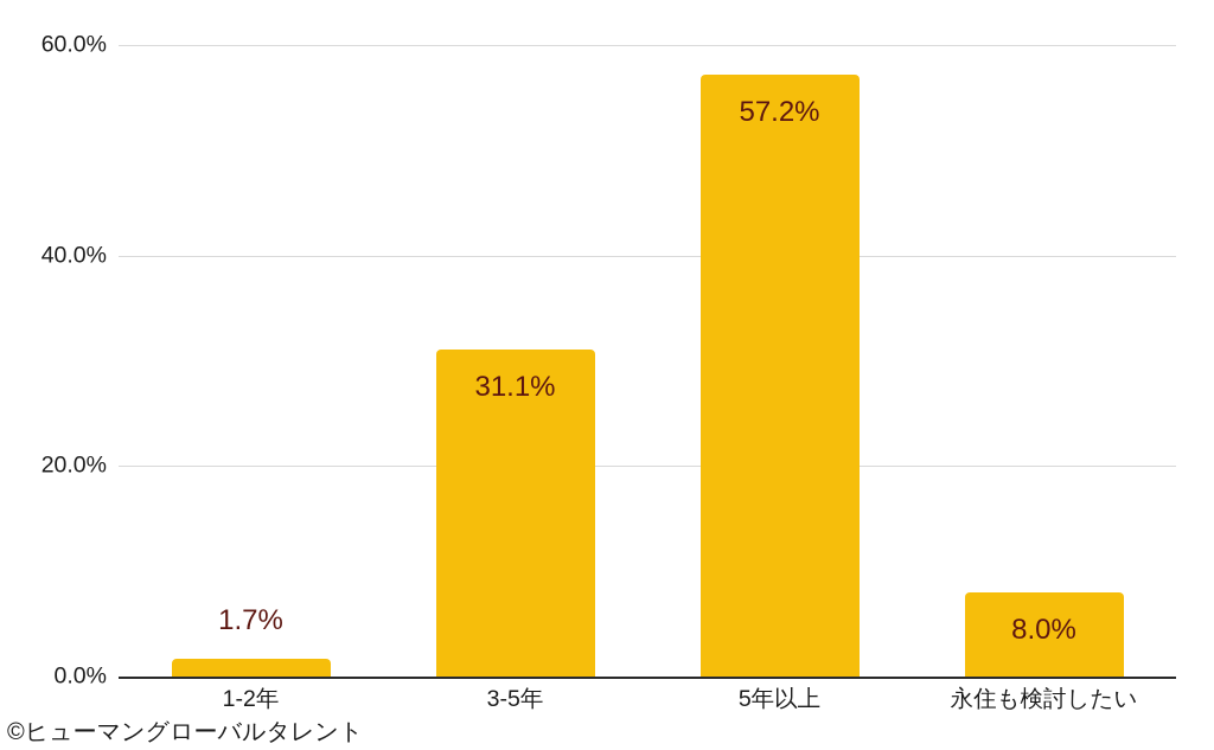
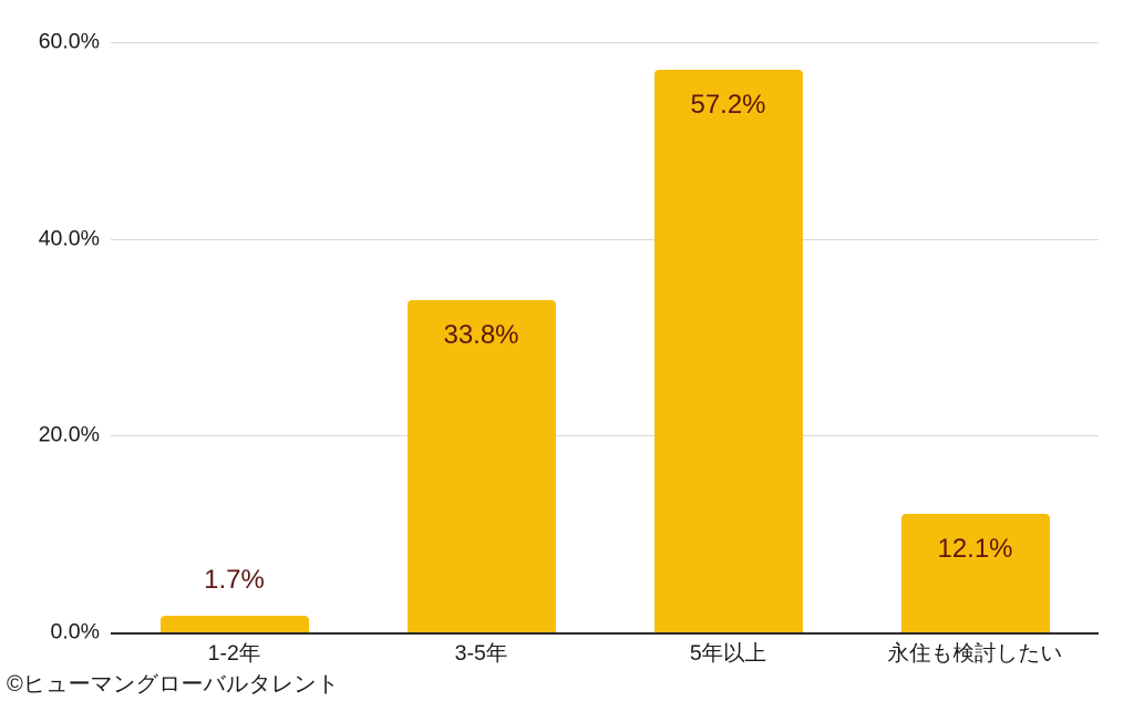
3-5年: 31.1% -> 33.8%
永住も検討したい: 8.0% -> 12.1%
